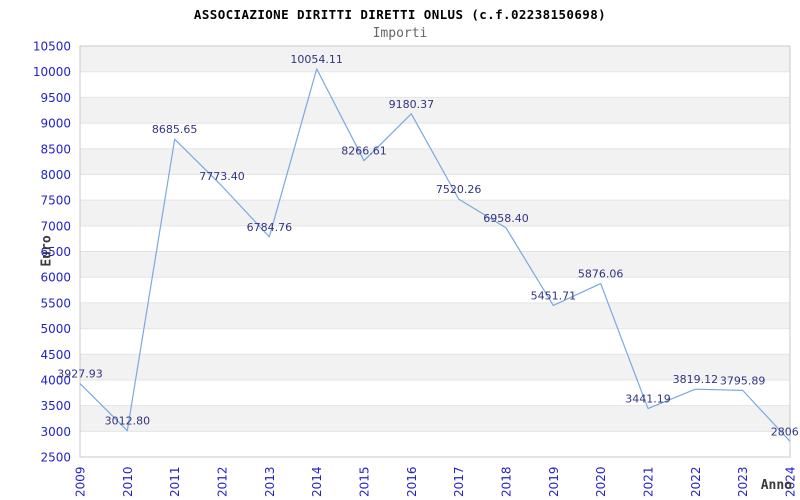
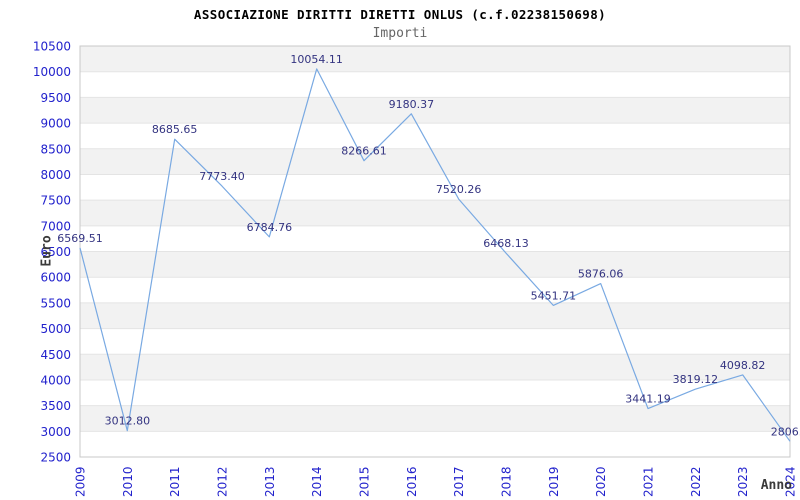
2009: 3927.93 -> 6569.51
2018: 6958.40 -> 6468.13
2023: 3795.89 -> 4098.82
